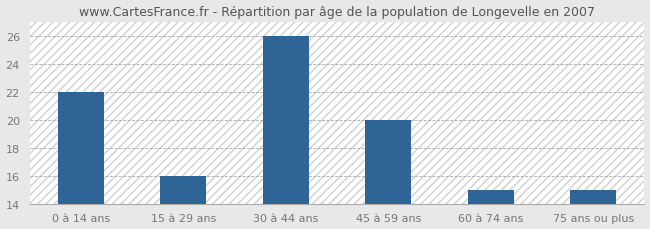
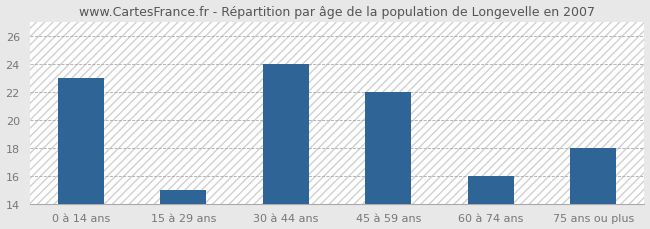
0 à 14 ans: 22 -> 23
15 à 29 ans: 16 -> 15
30 à 44 ans: 26 -> 24
45 à 59 ans: 20 -> 22
60 à 74 ans: 15 -> 16
75 ans ou plus: 15 -> 18
